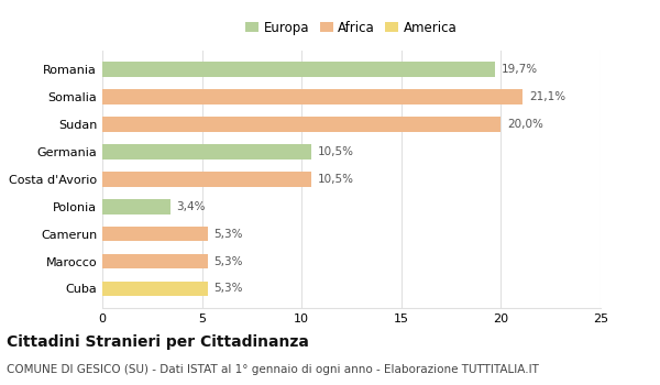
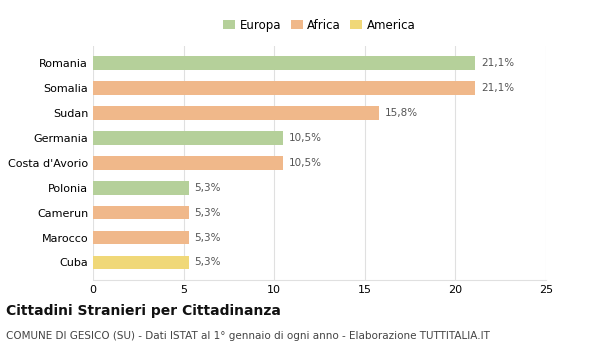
Romania: 19,7% -> 21,1%
Sudan: 20,0% -> 15,8%
Polonia: 3,4% -> 5,3%
